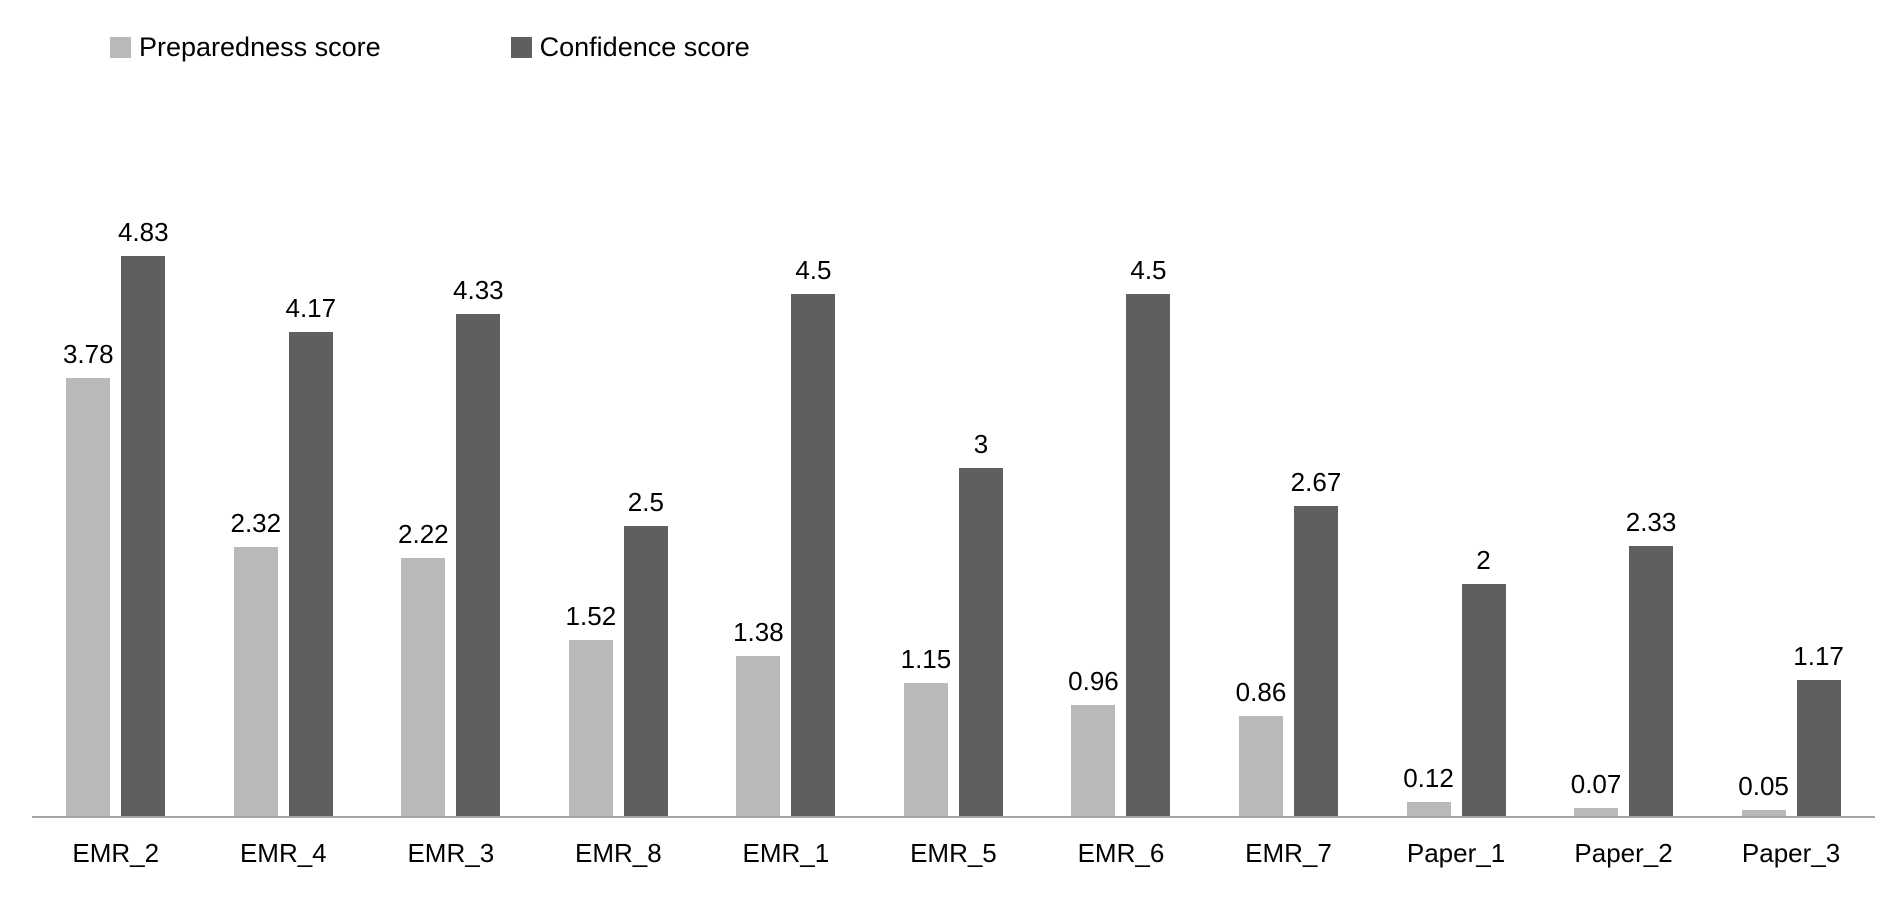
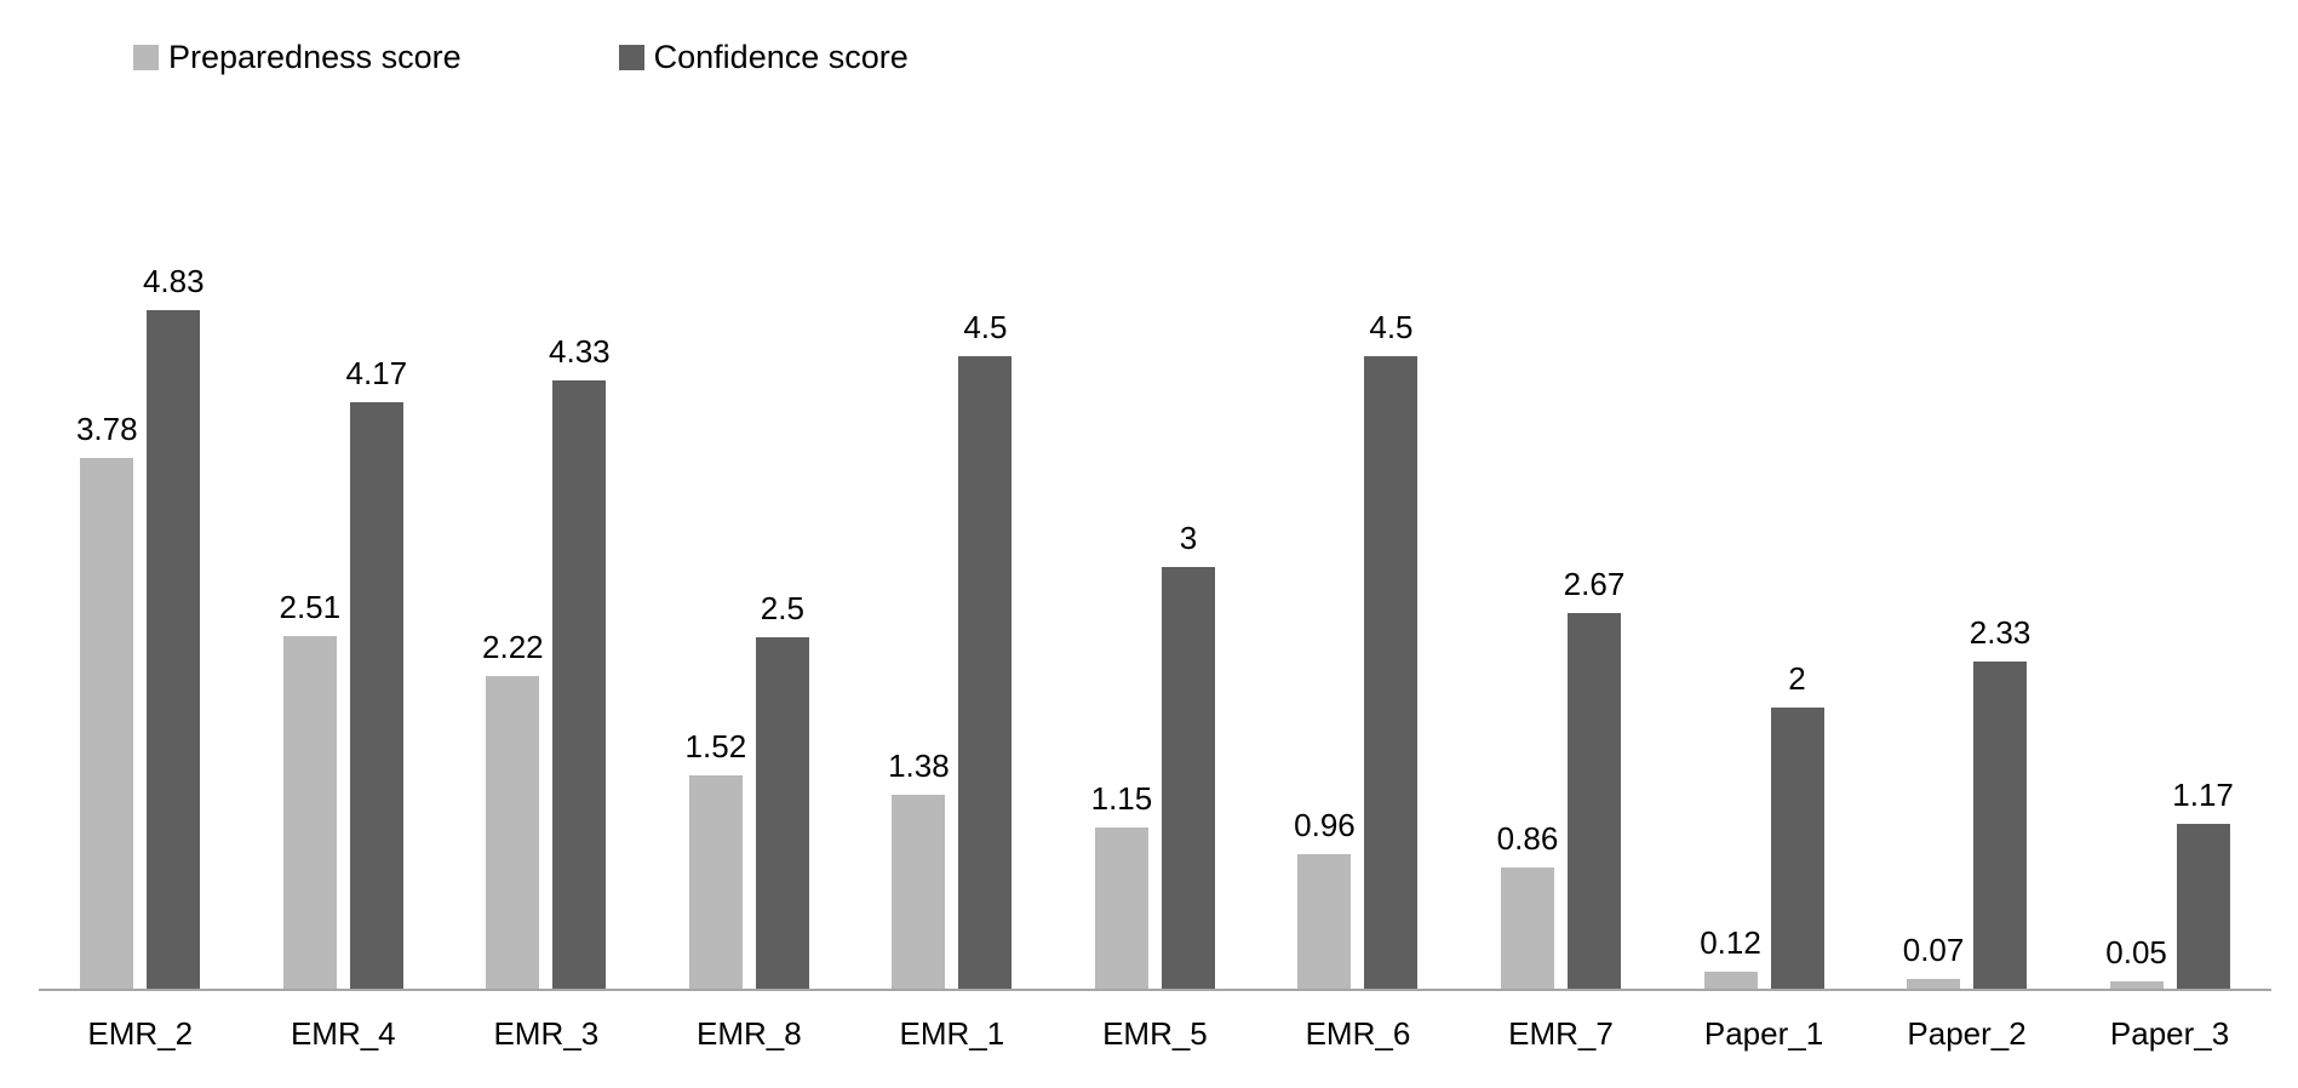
Preparedness score/EMR_4: 2.32 -> 2.51
